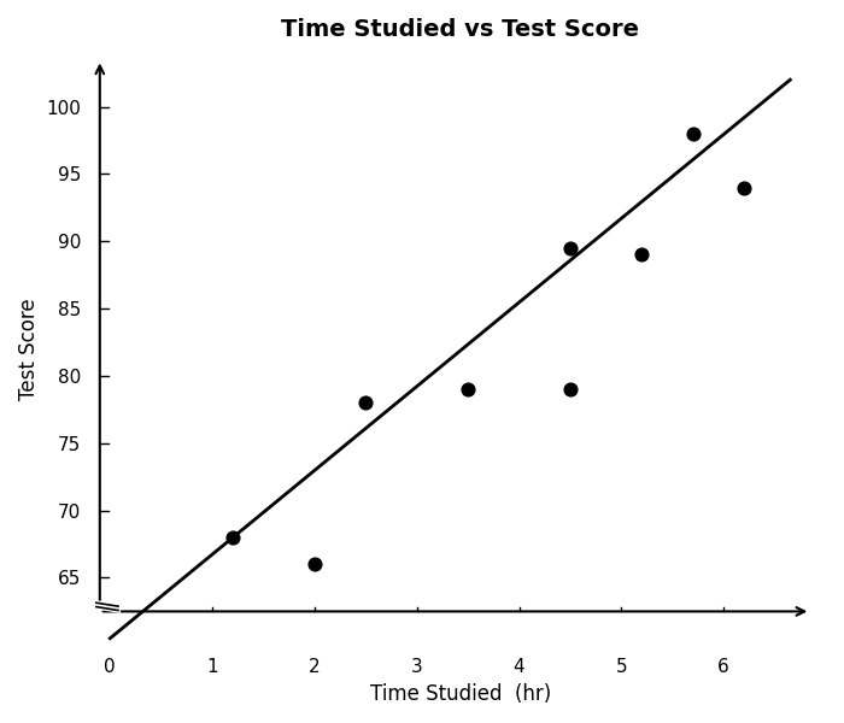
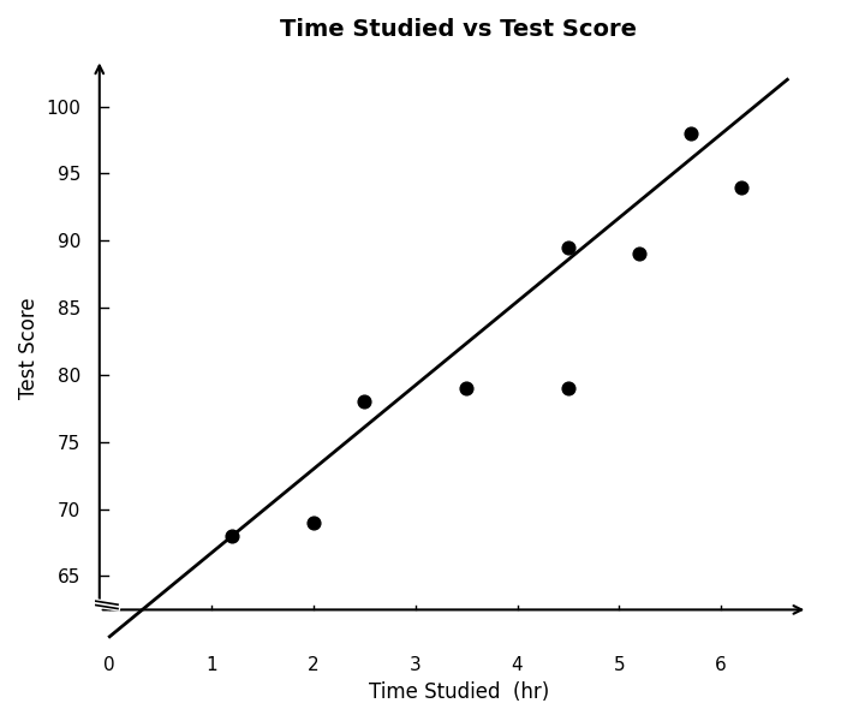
2: 66.0 -> 69.0
